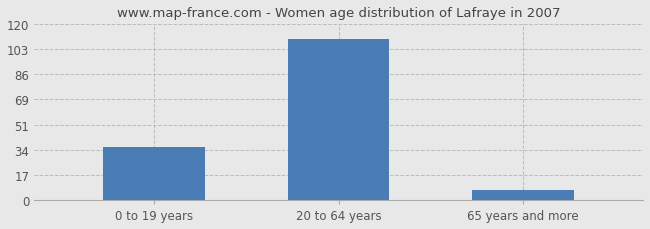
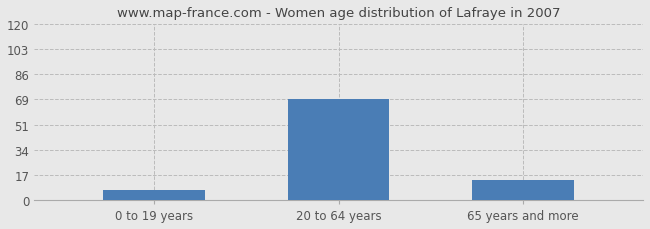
0 to 19 years: 36 -> 7
20 to 64 years: 110 -> 69
65 years and more: 7 -> 14
